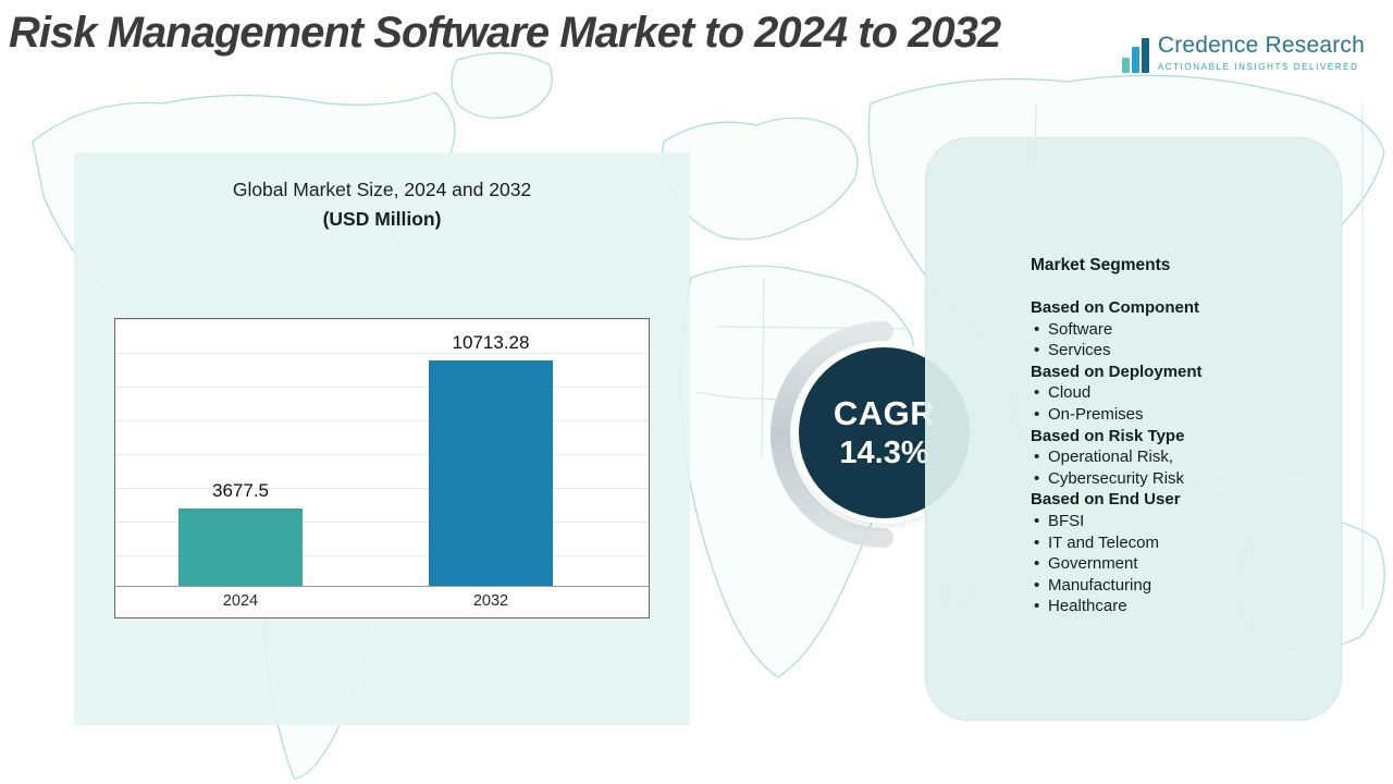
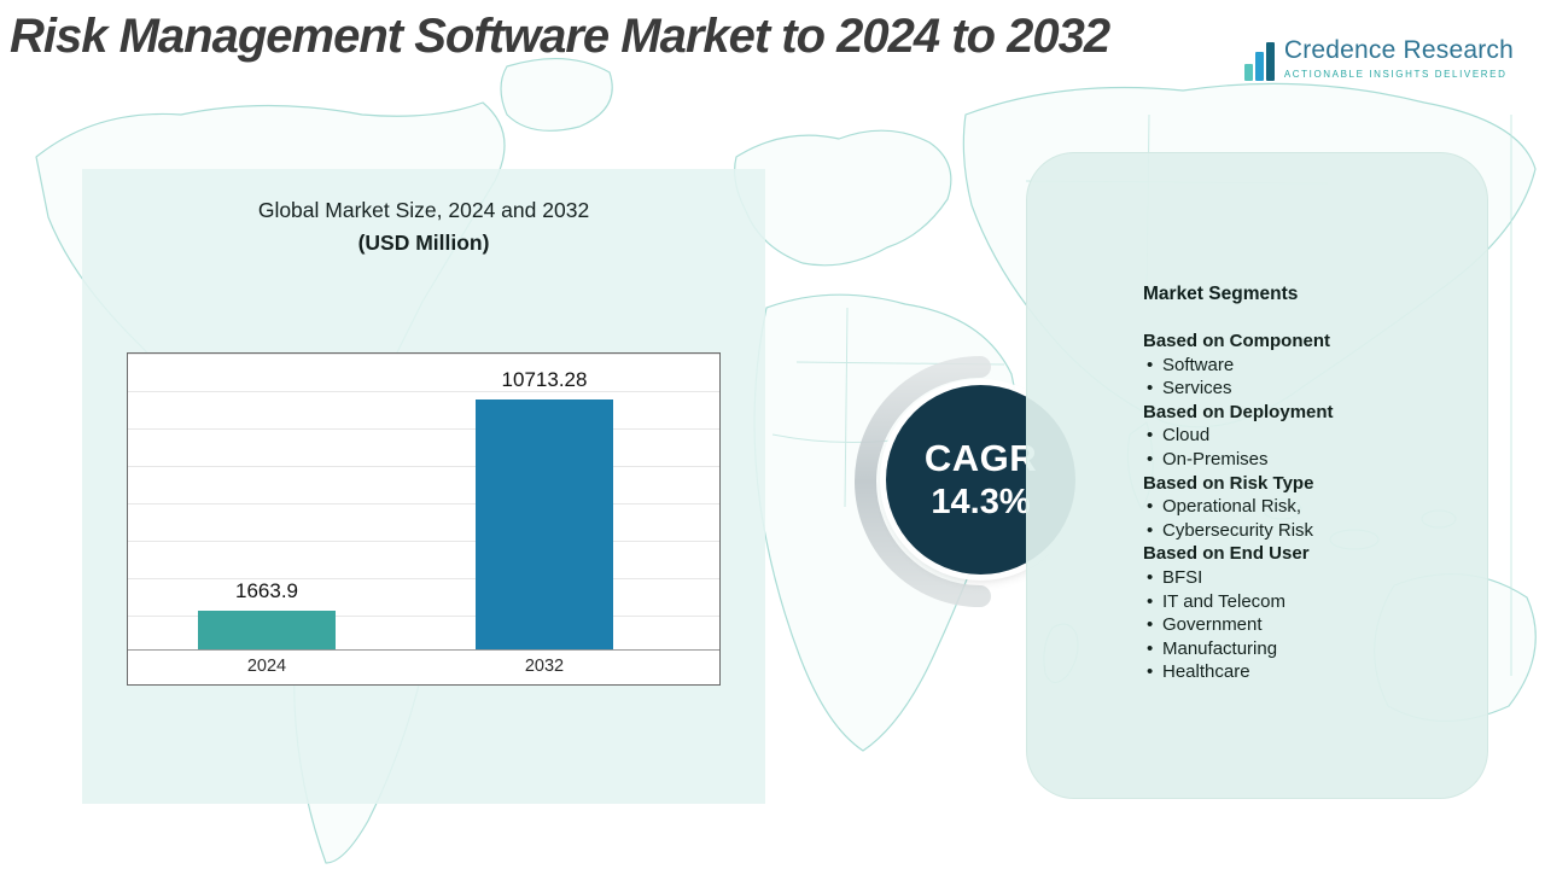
2024: 3677.5 -> 1663.9
